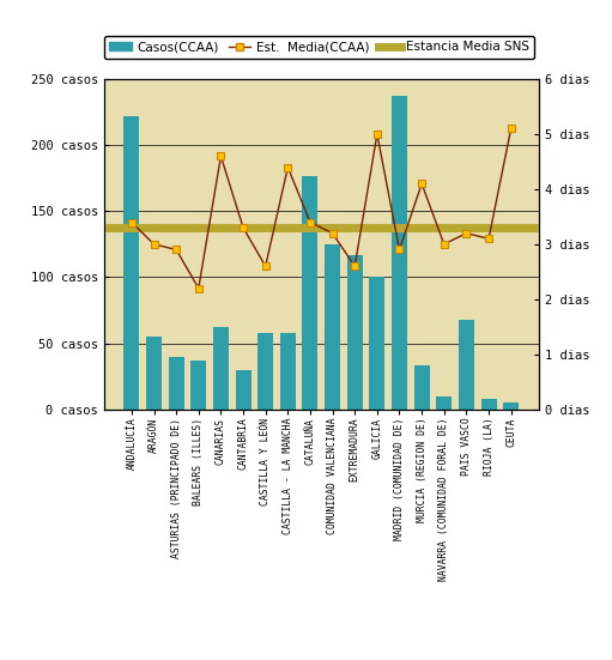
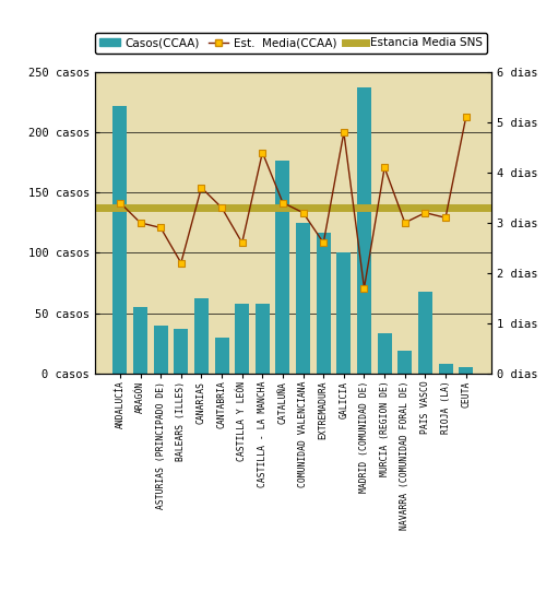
Est. Media(CCAA)/CANARIAS: 4.6 dias -> 3.7 dias
Est. Media(CCAA)/GALICIA: 5.0 dias -> 4.8 dias
Est. Media(CCAA)/MADRID (COMUNIDAD DE): 2.9 dias -> 1.7 dias
Casos(CCAA)/NAVARRA (COMUNIDAD FORAL DE): 10 casos -> 19 casos
